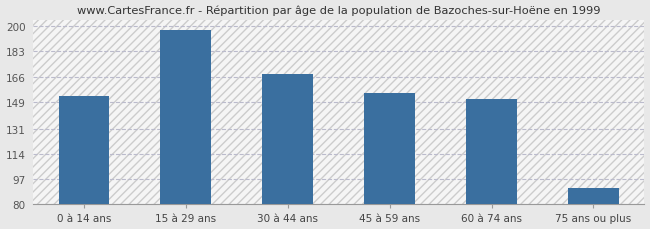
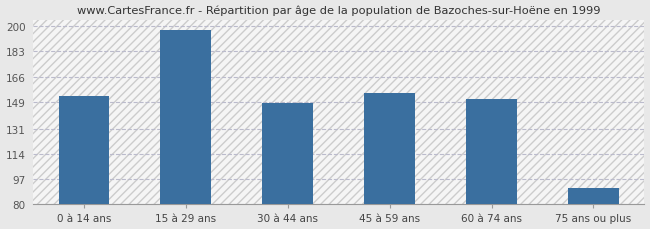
30 à 44 ans: 168 -> 148
